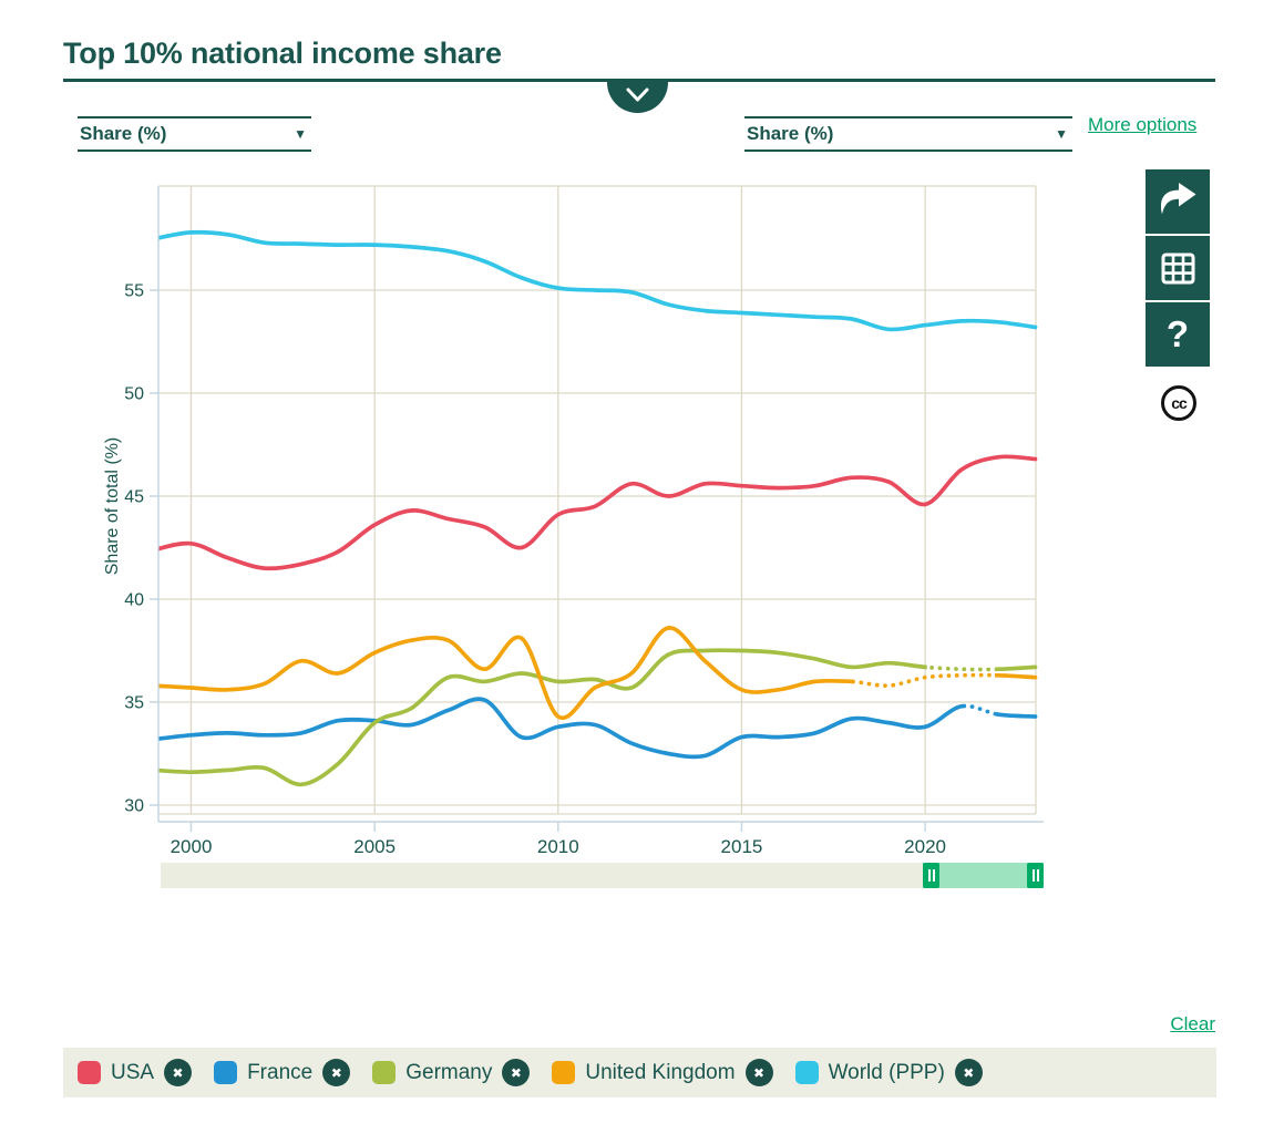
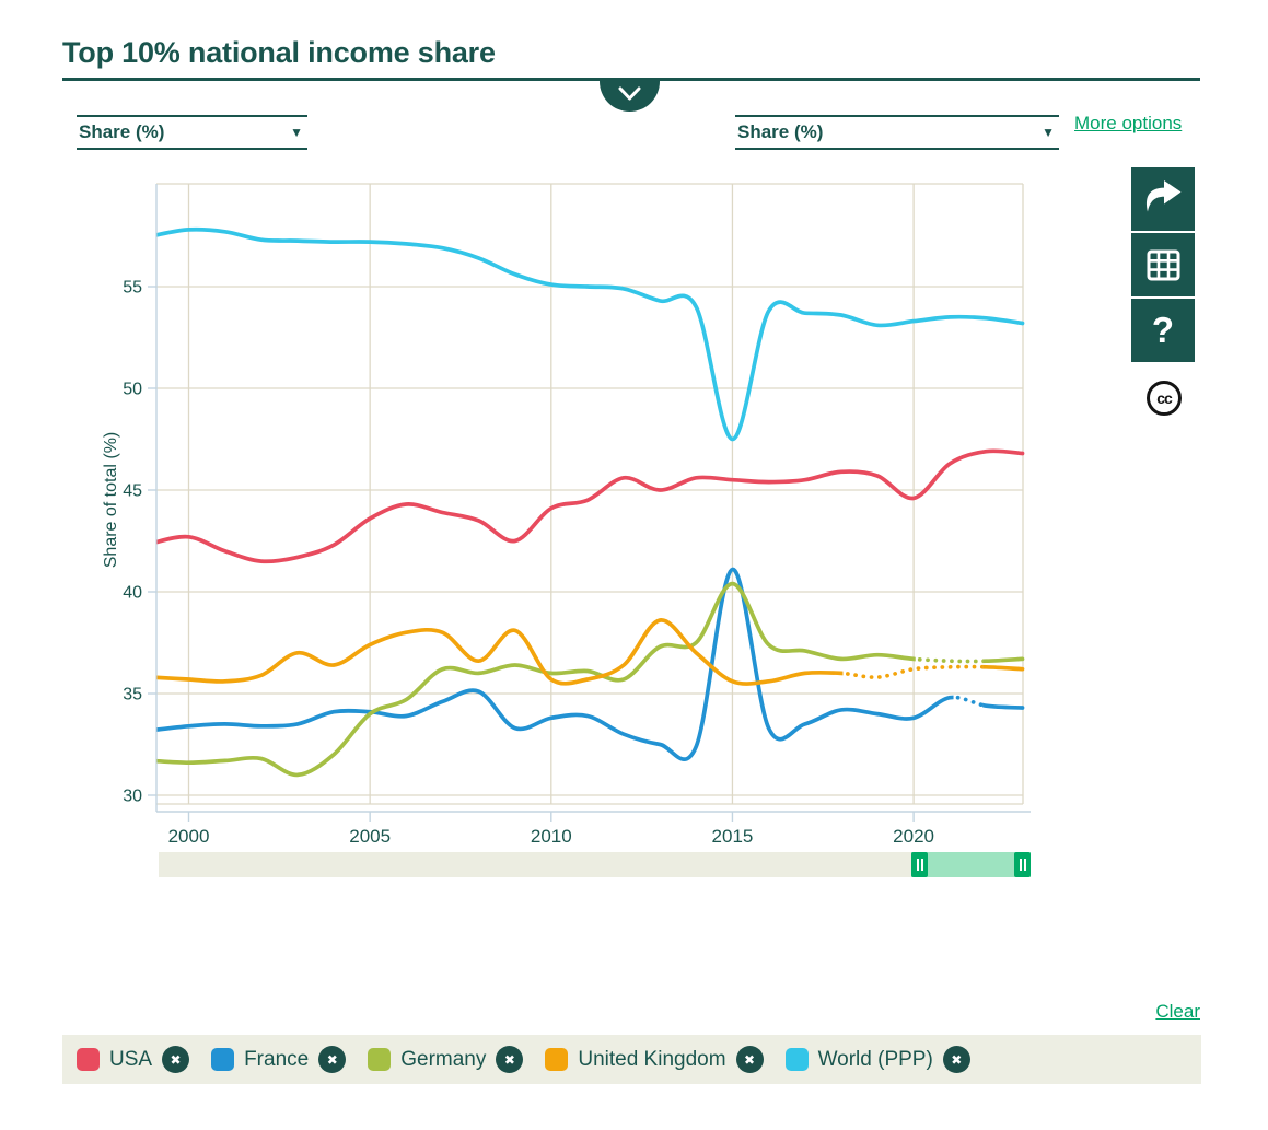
United Kingdom/2010: 34.3 -> 35.7
France/2015: 33.3 -> 41.1
Germany/2015: 37.5 -> 40.4
World (PPP)/2015: 53.9 -> 47.5
